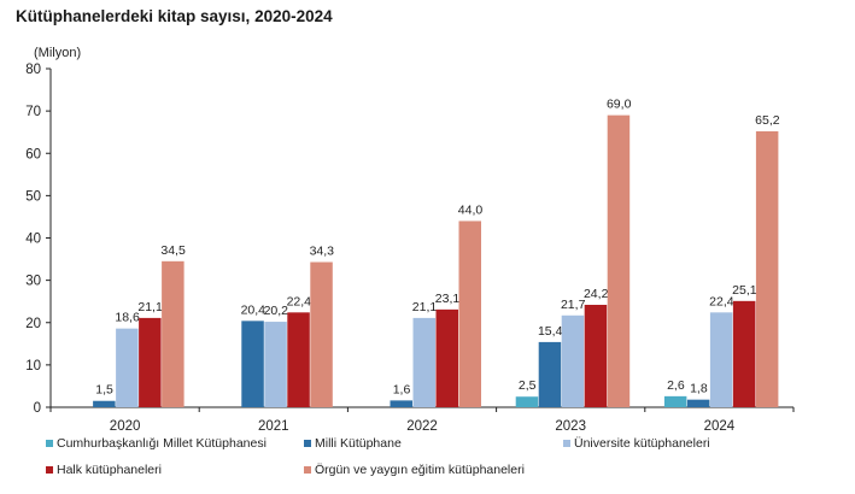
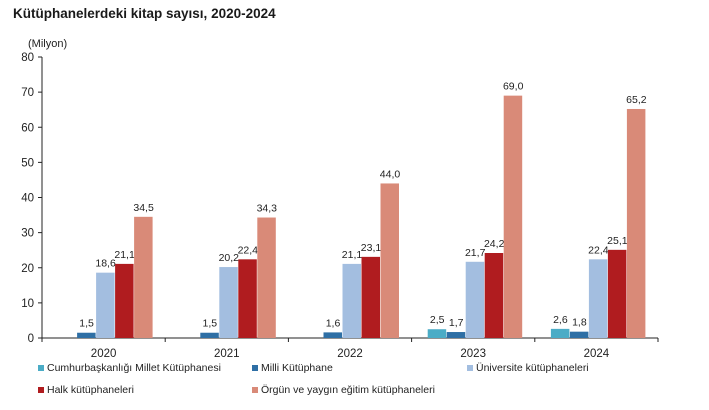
Milli Kütüphane/2021: 20,4 -> 1,5
Milli Kütüphane/2023: 15,4 -> 1,7
